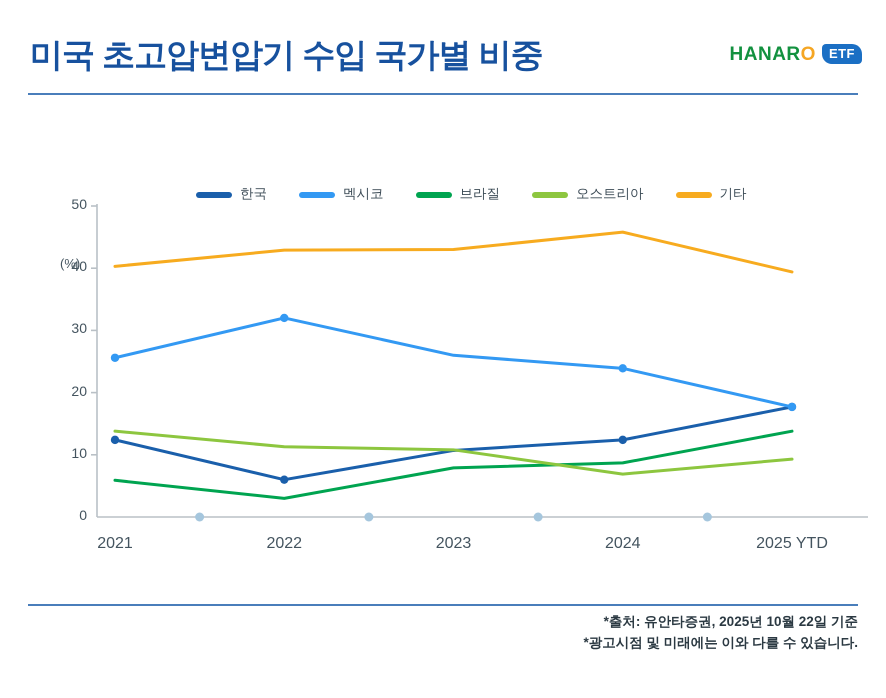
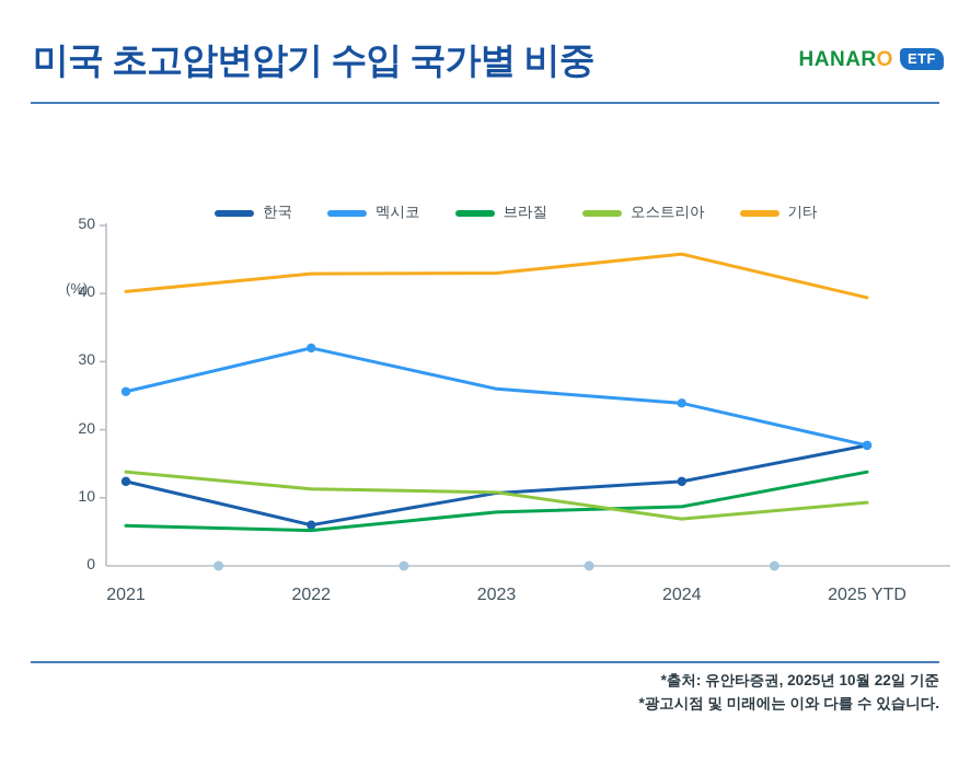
브라질/2022: 3 -> 5
